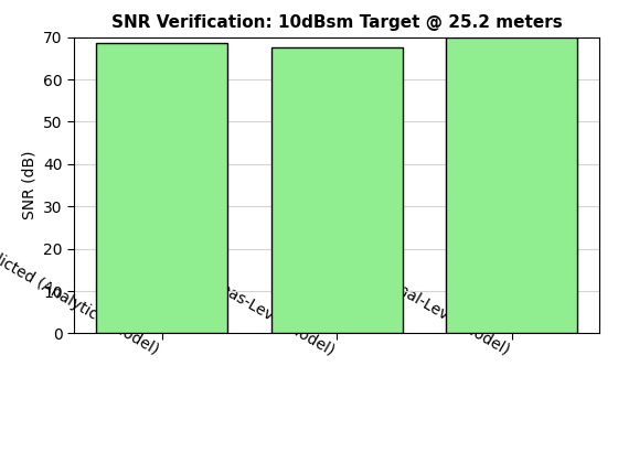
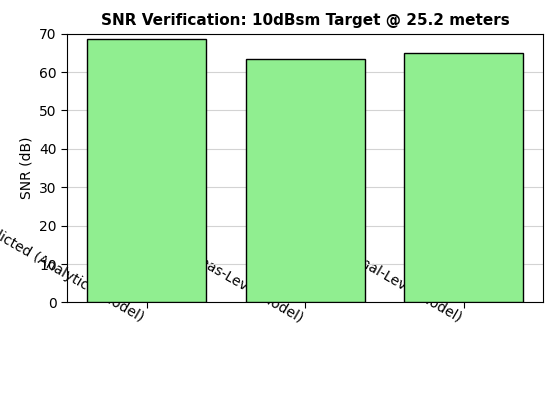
Simulated (Meas-Level Model): 67.5 -> 63.5
Simulated (Signal-Level Model): 70.0 -> 65.0
